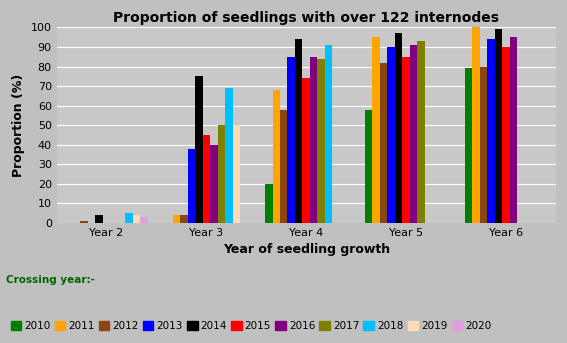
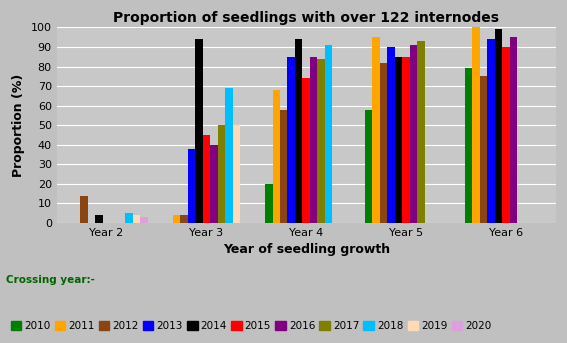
2012/Year 2: 1 -> 14
2014/Year 3: 75 -> 94
2014/Year 5: 97 -> 85
2012/Year 6: 80 -> 75
